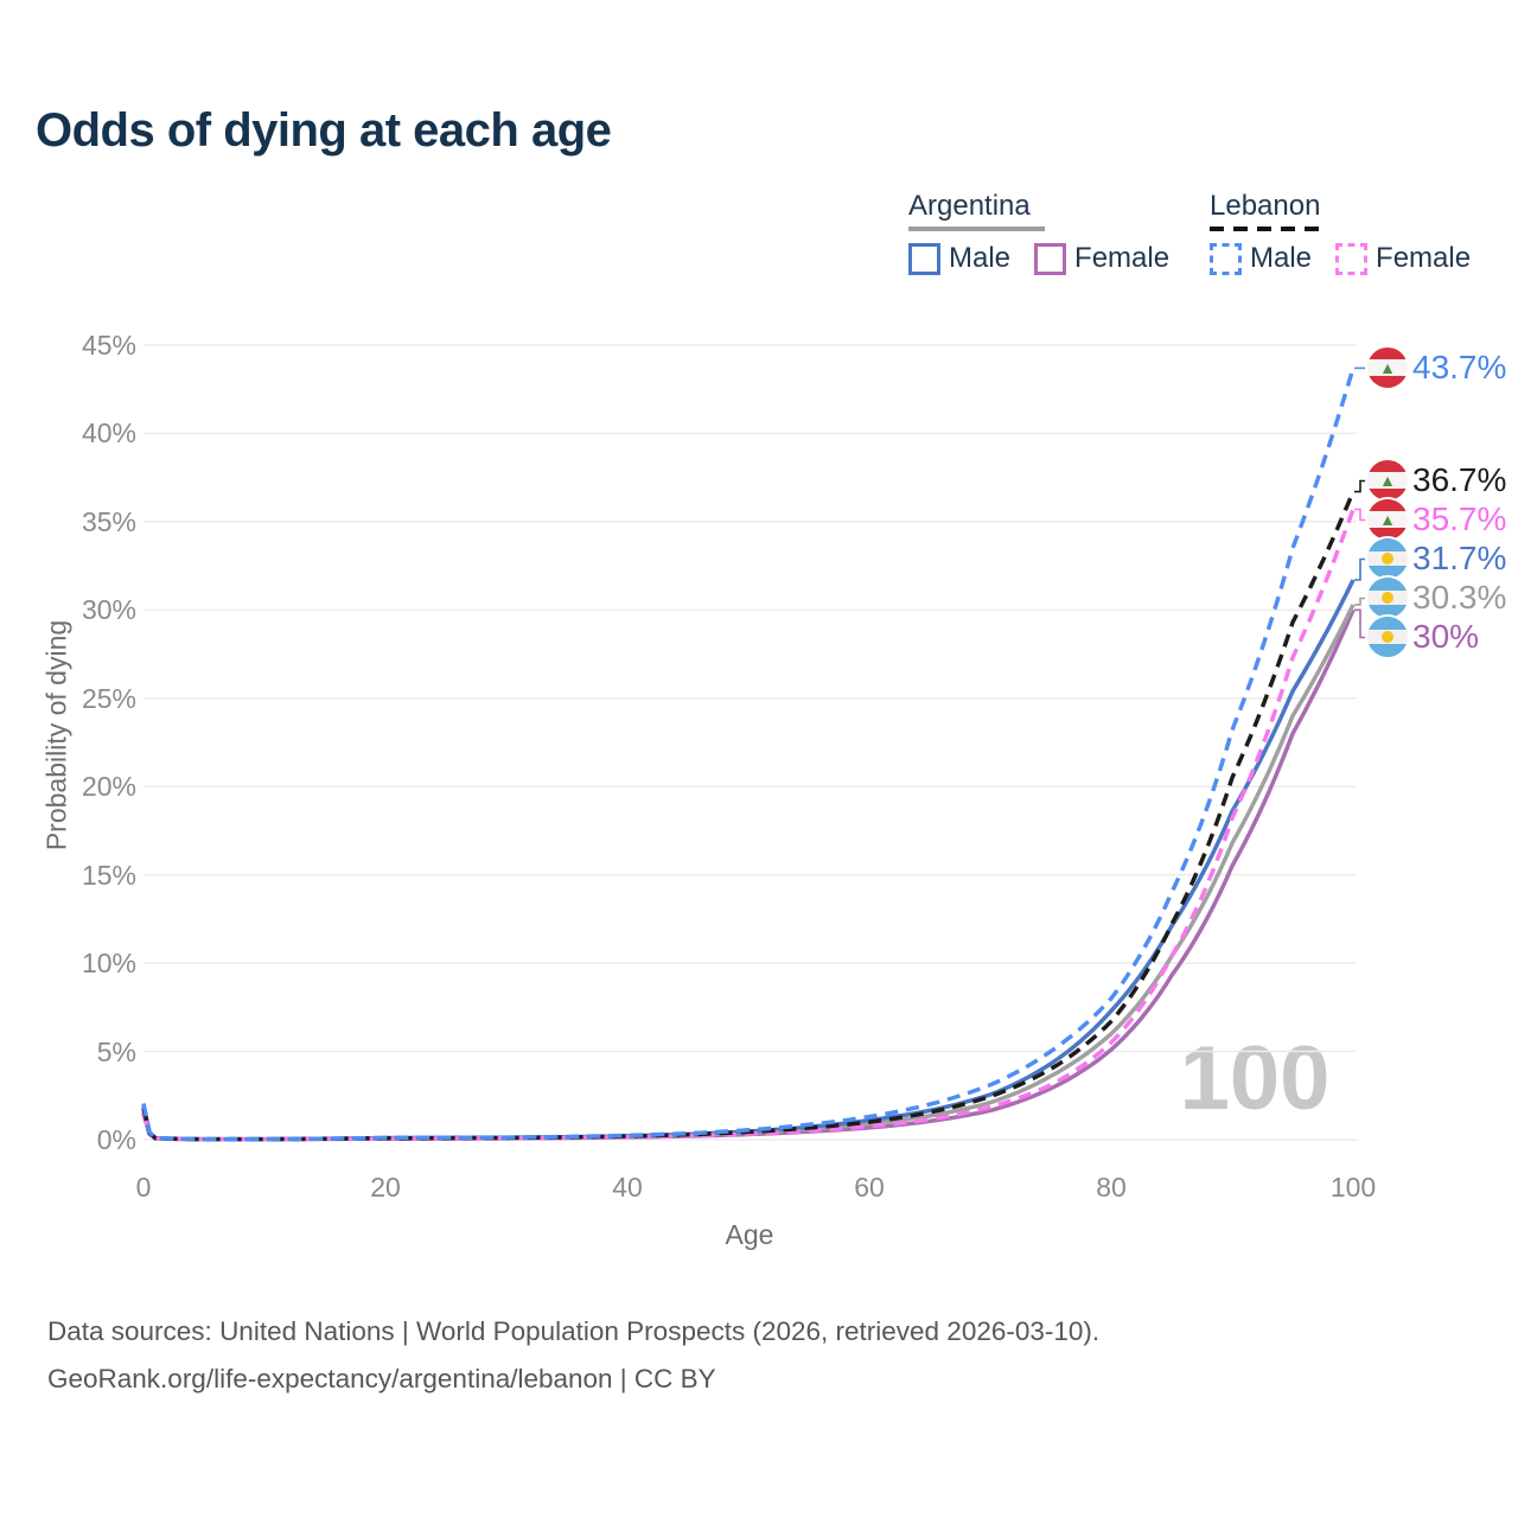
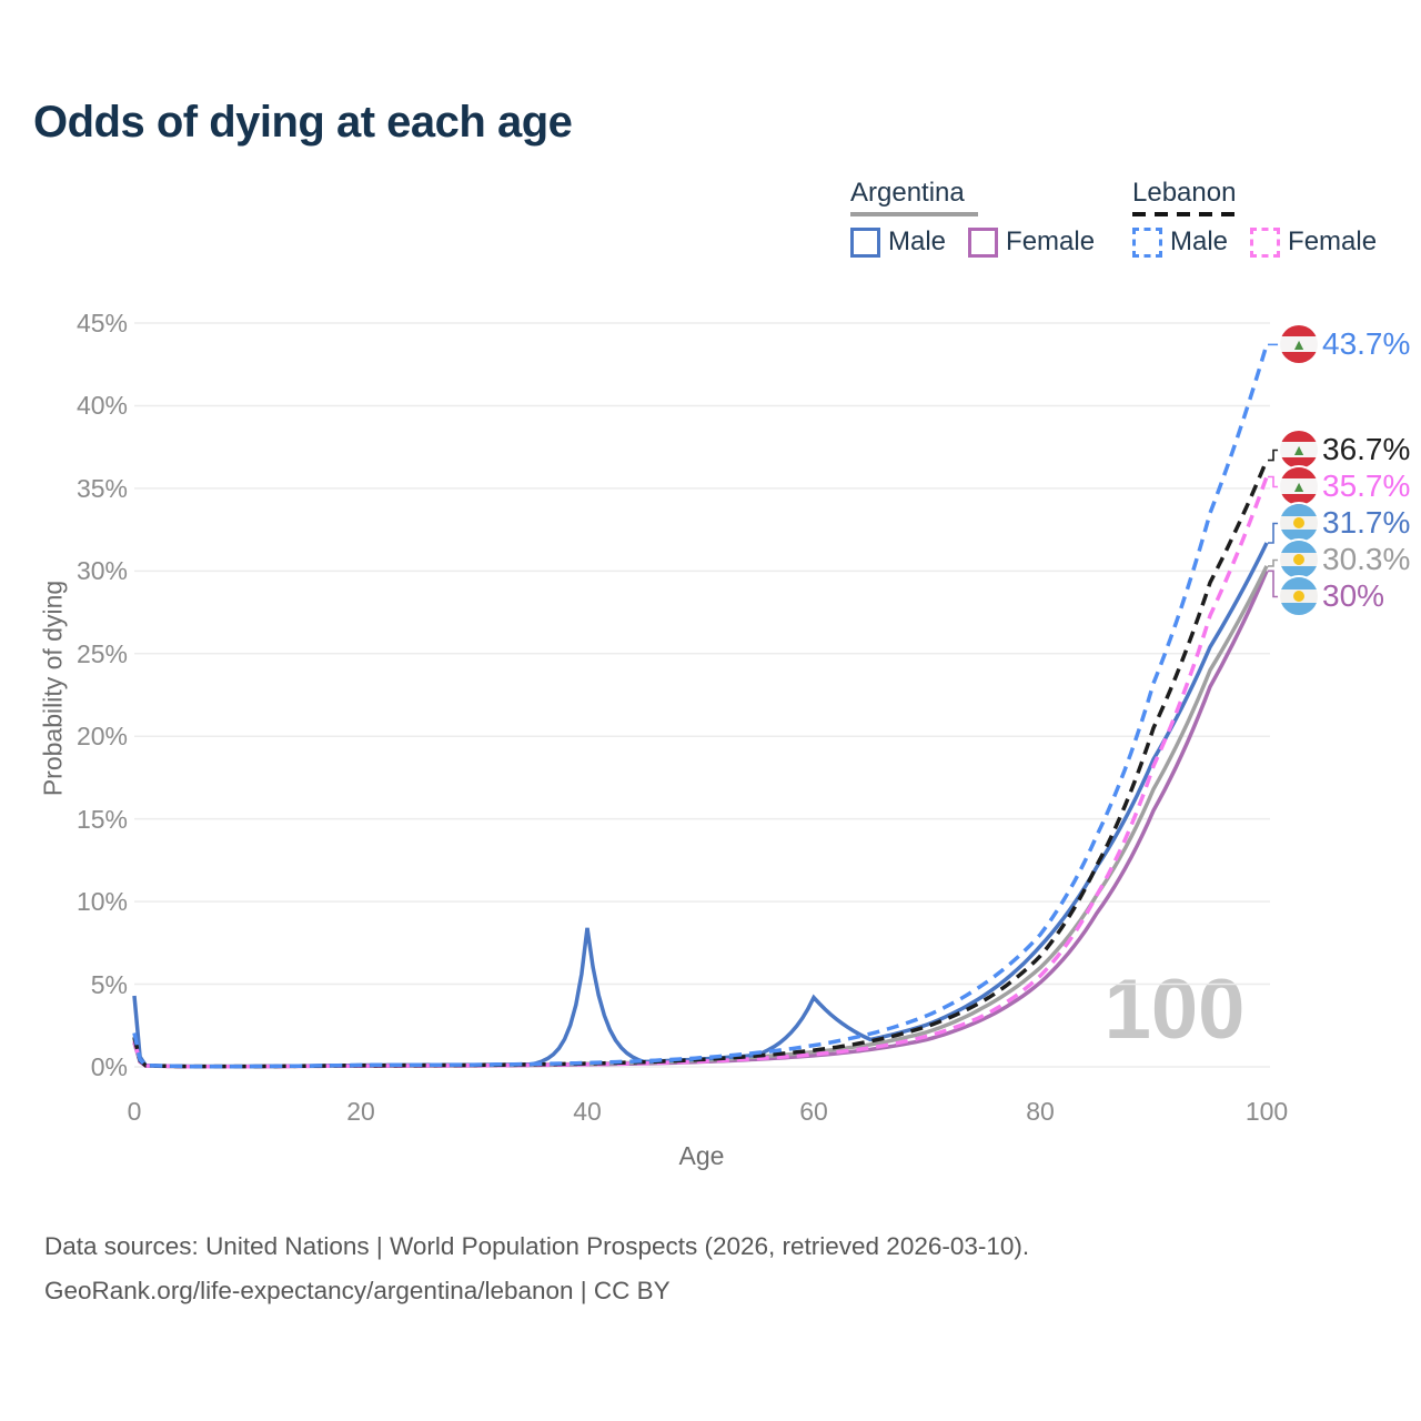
Argentina Male/0: 1.9% -> 4.3%
Argentina Male/40: 0.2% -> 8.4%
Argentina Male/60: 1.1% -> 4.2%
